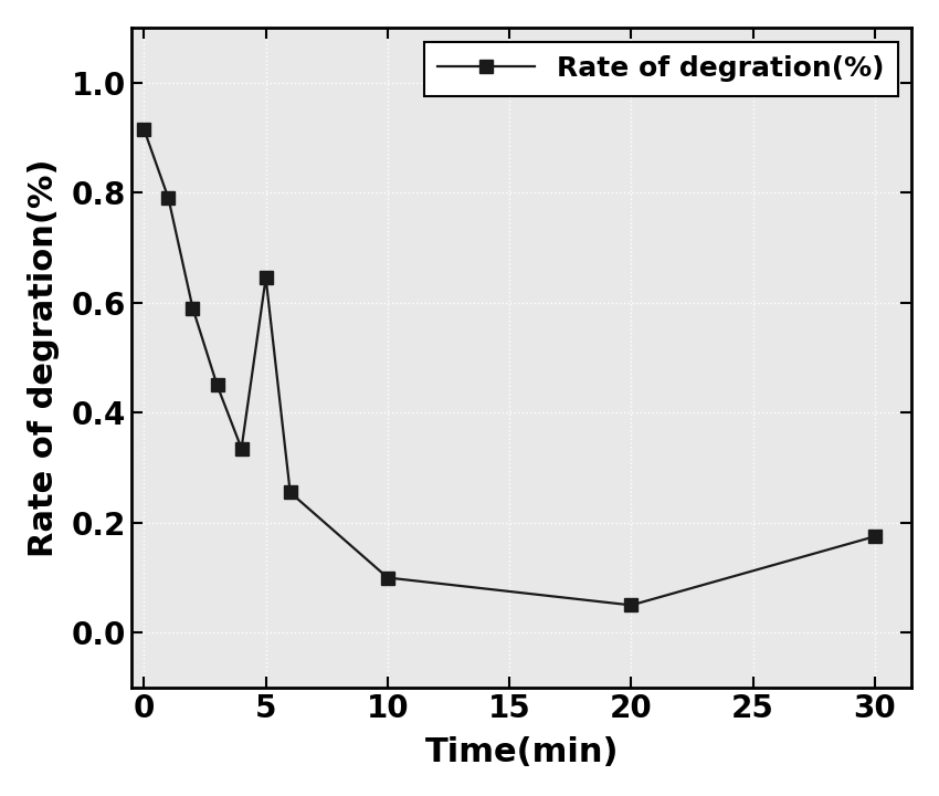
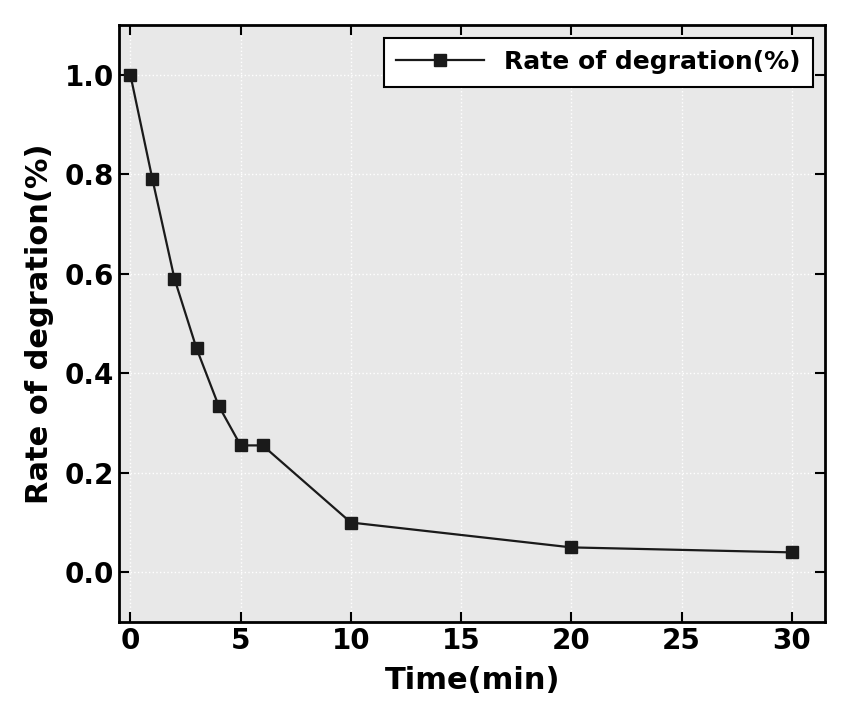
0: 0.915 -> 1.000
5: 0.645 -> 0.255
30: 0.175 -> 0.040
